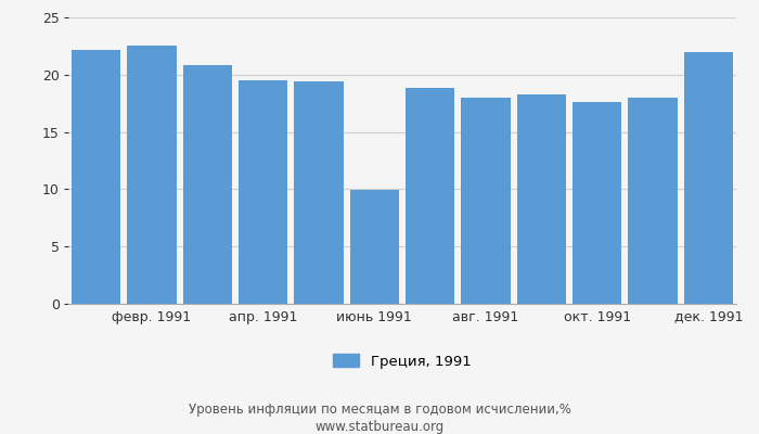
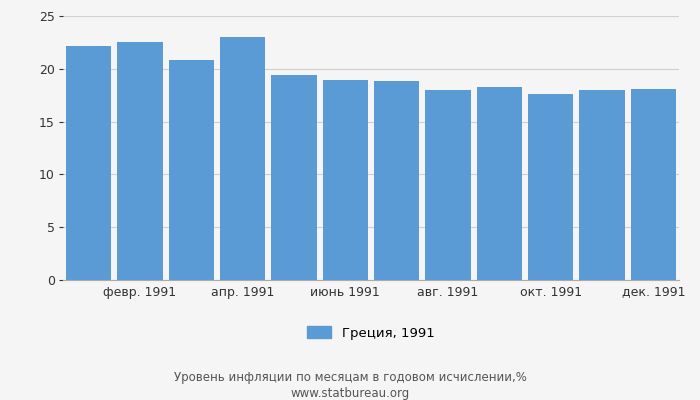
апр. 1991: 19.5 -> 23.0
июнь 1991: 9.9 -> 18.9
дек. 1991: 22.0 -> 18.1
